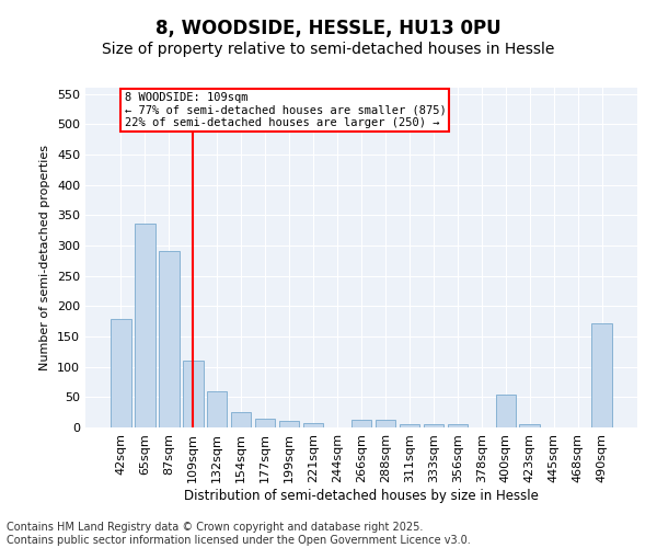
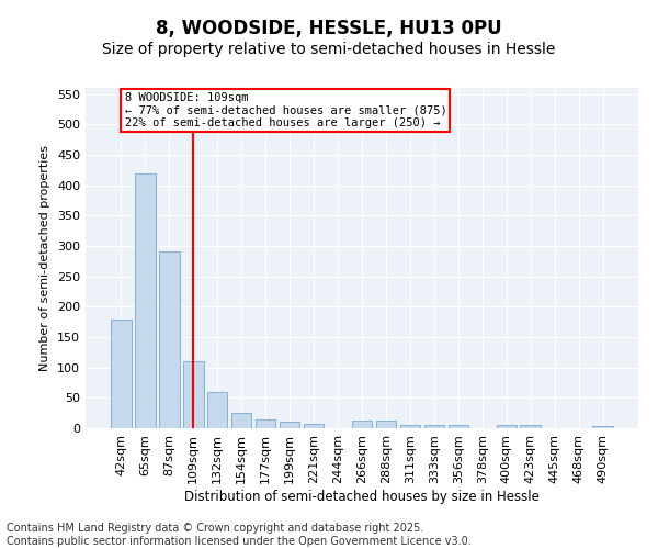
65sqm: 336 -> 420
400sqm: 54 -> 5
490sqm: 172 -> 4
